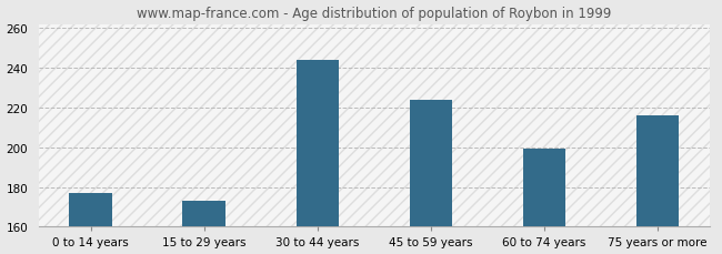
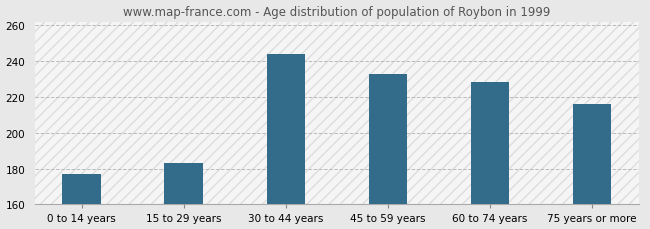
15 to 29 years: 173 -> 183
45 to 59 years: 224 -> 233
60 to 74 years: 199 -> 228
